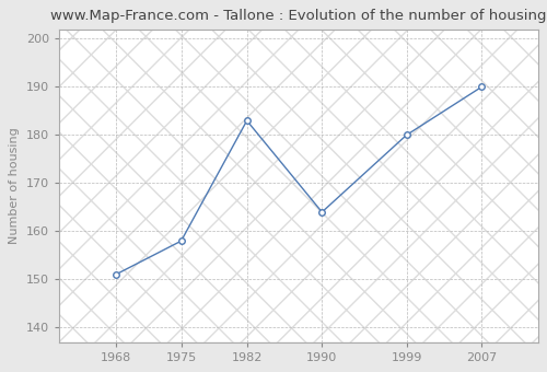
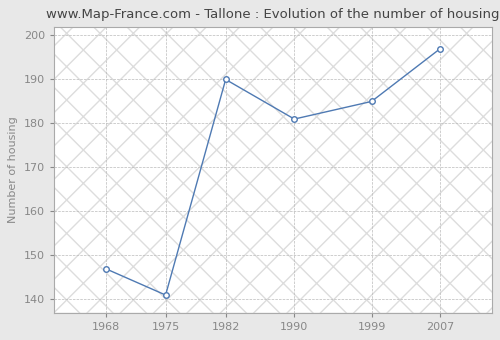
1968: 151 -> 147
1975: 158 -> 141
1982: 183 -> 190
1990: 164 -> 181
1999: 180 -> 185
2007: 190 -> 197
